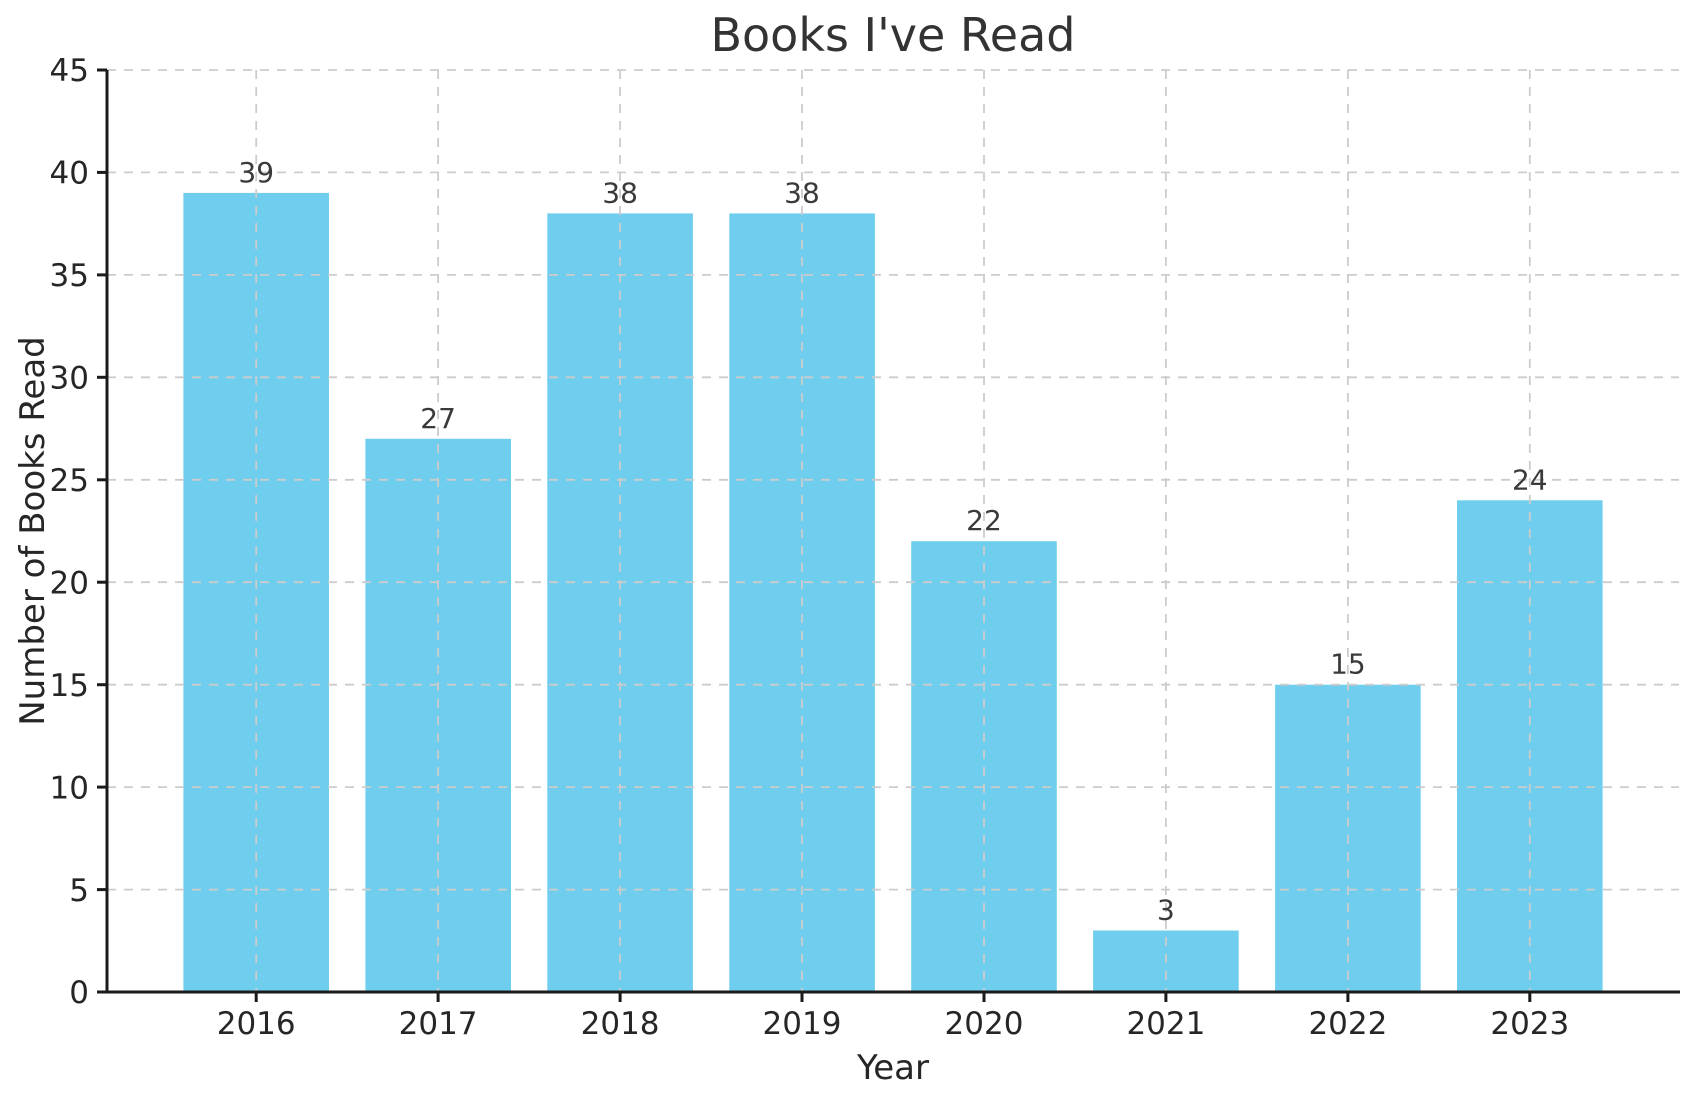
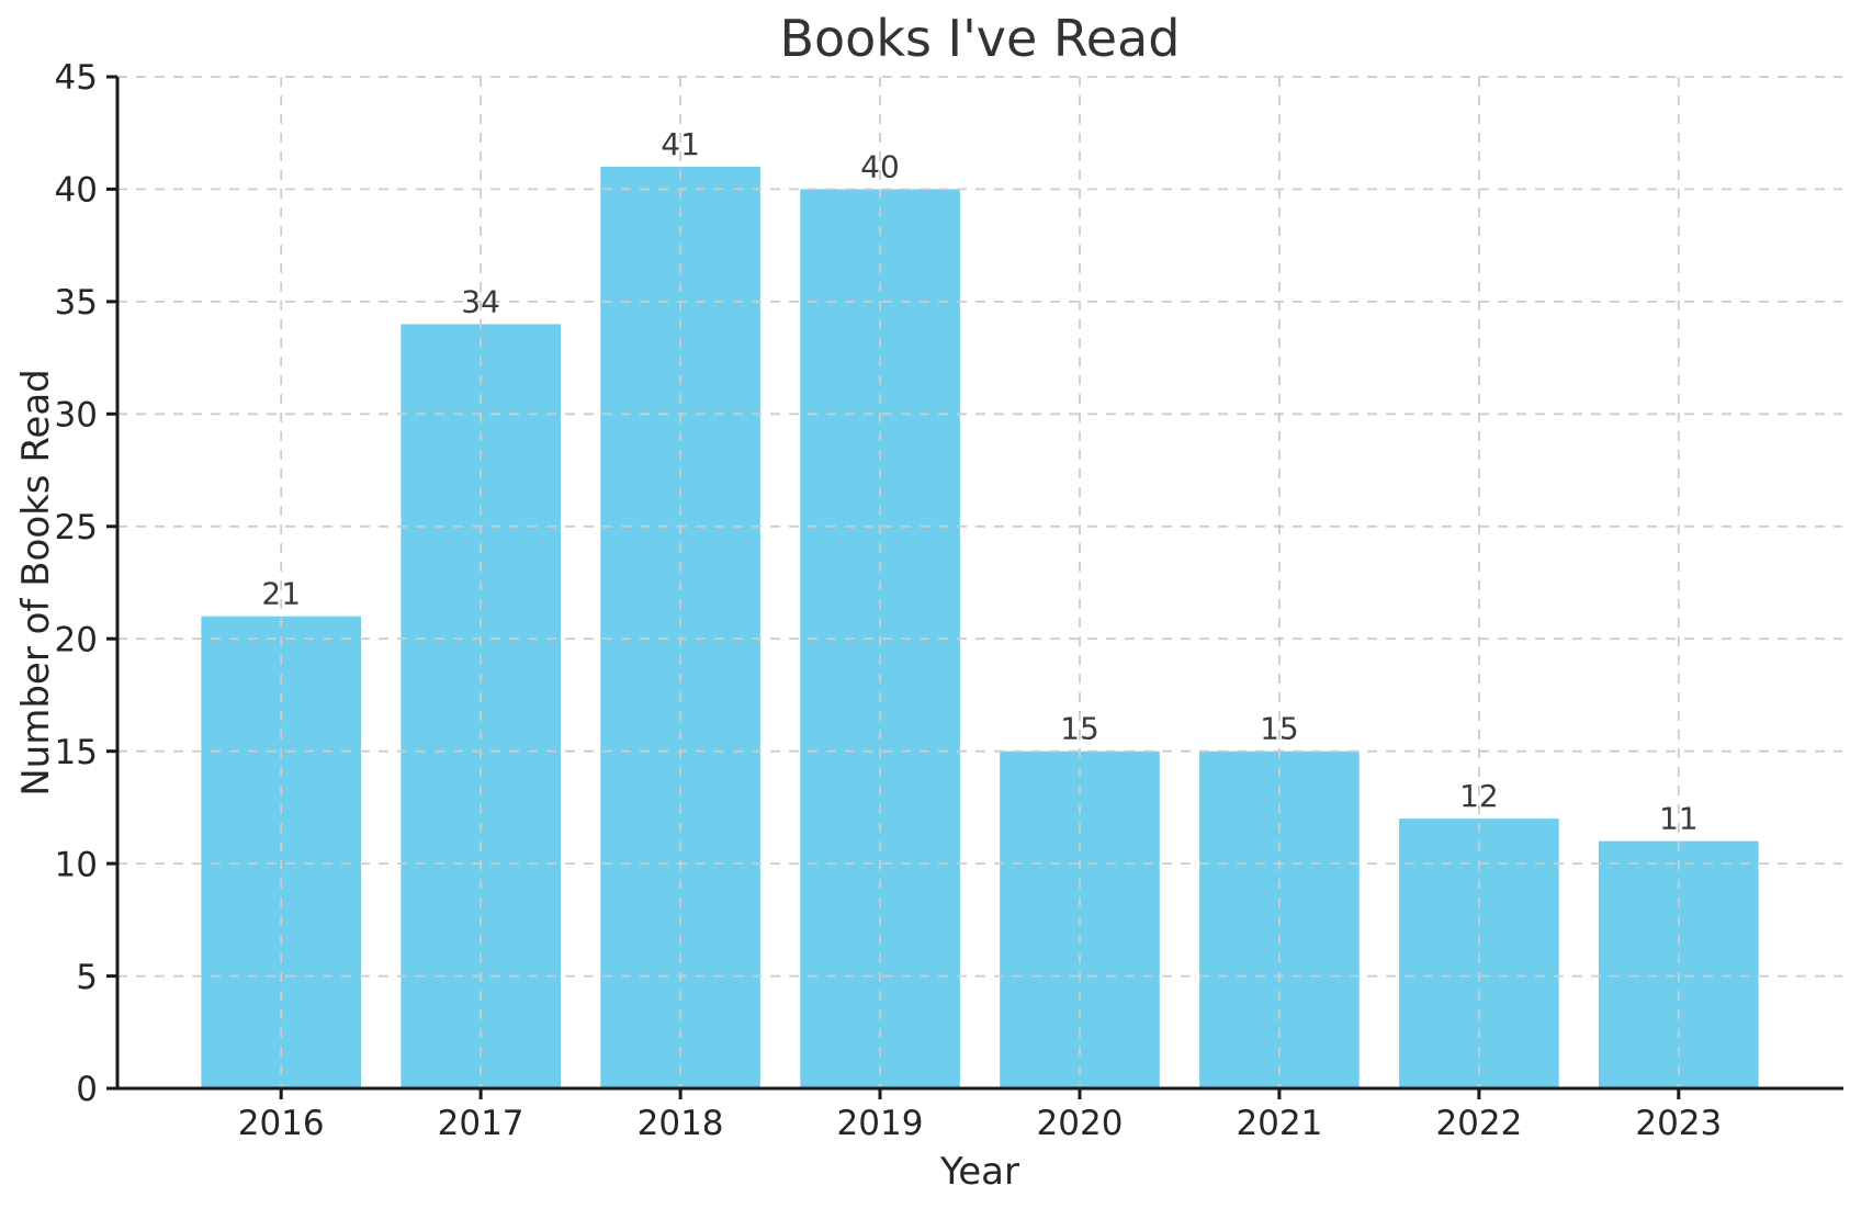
2016: 39 -> 21
2017: 27 -> 34
2018: 38 -> 41
2019: 38 -> 40
2020: 22 -> 15
2021: 3 -> 15
2022: 15 -> 12
2023: 24 -> 11
